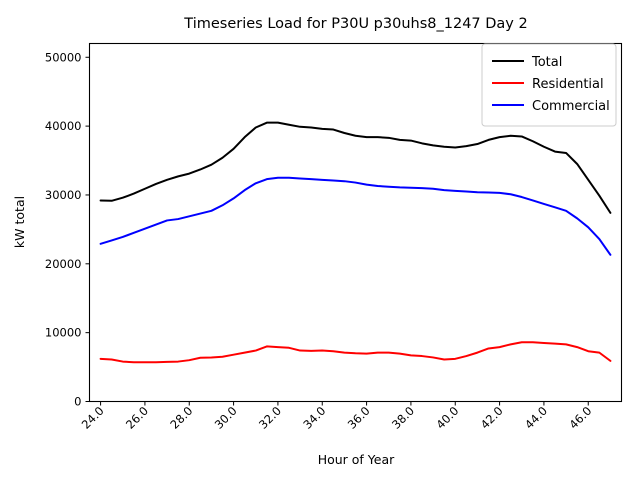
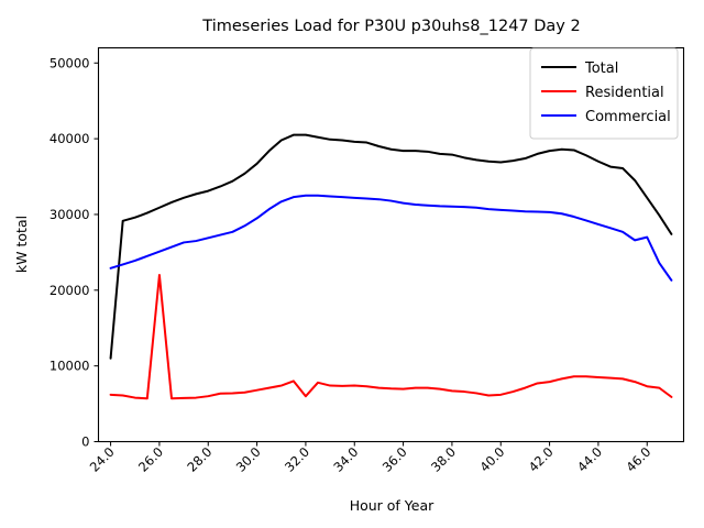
Total/24.0: 29000 -> 11000
Residential/26.0: 6000 -> 22000
Residential/32.0: 8000 -> 6000
Commercial/46.0: 25000 -> 27000
